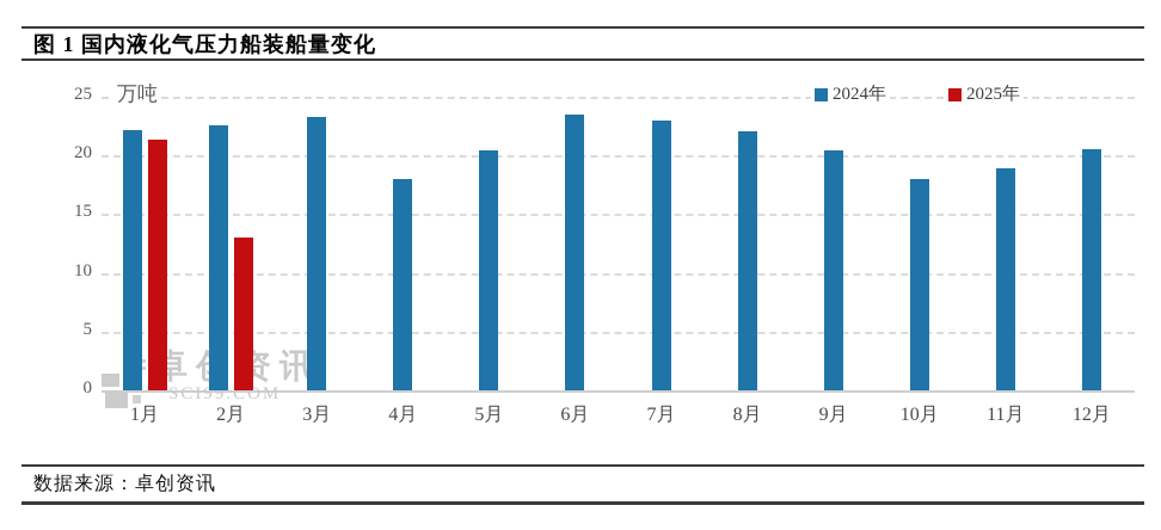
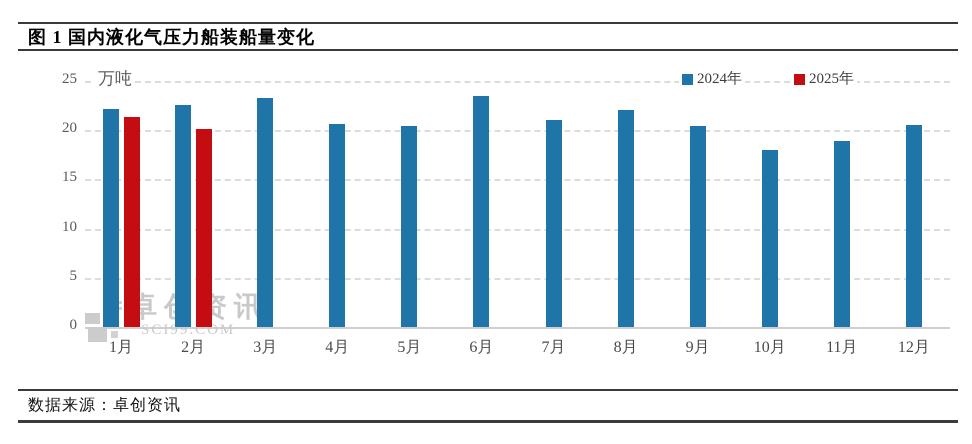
2025年/2月: 13 -> 20
2024年/4月: 18 -> 21
2024年/7月: 23 -> 21
